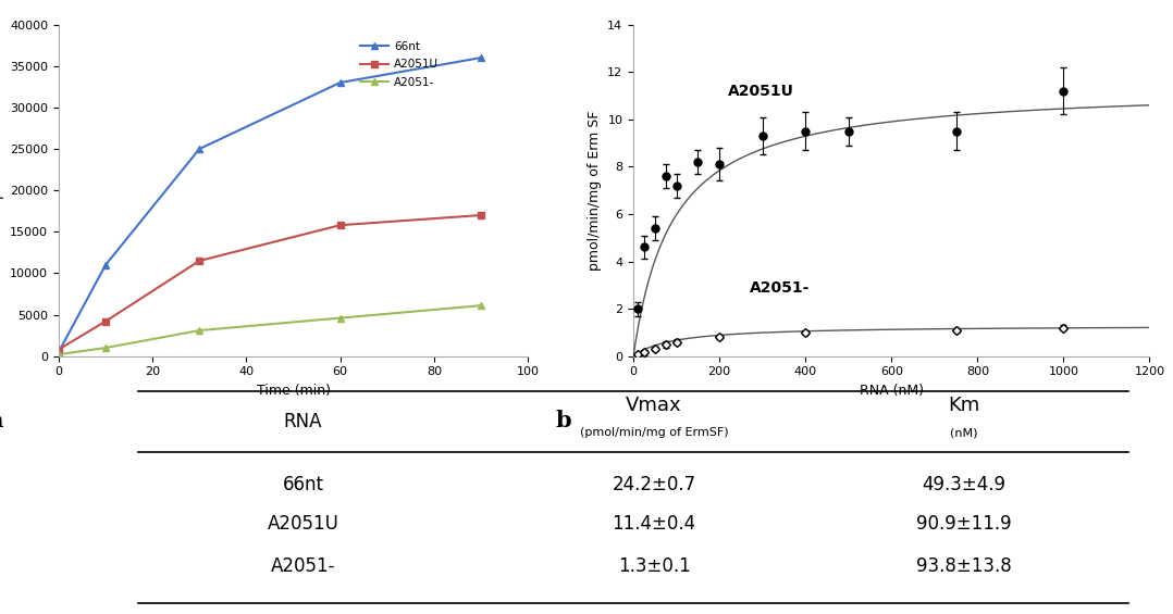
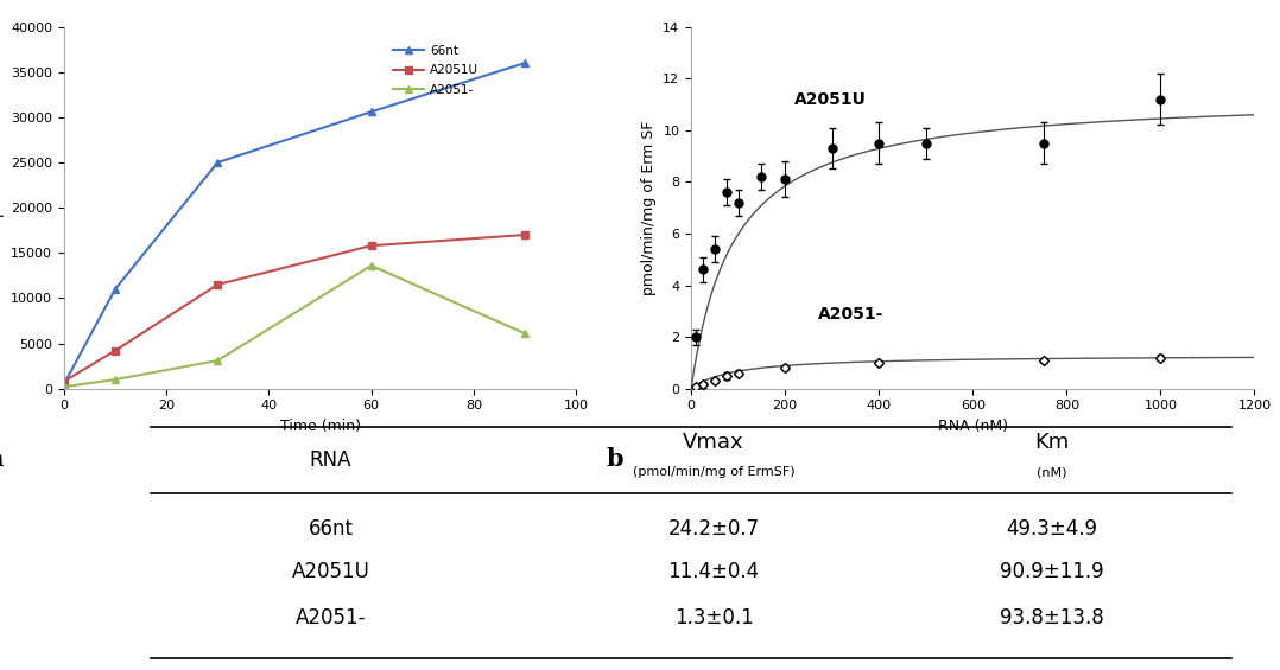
66nt/60: 33000 -> 30600
A2051-/60: 4600 -> 13600
